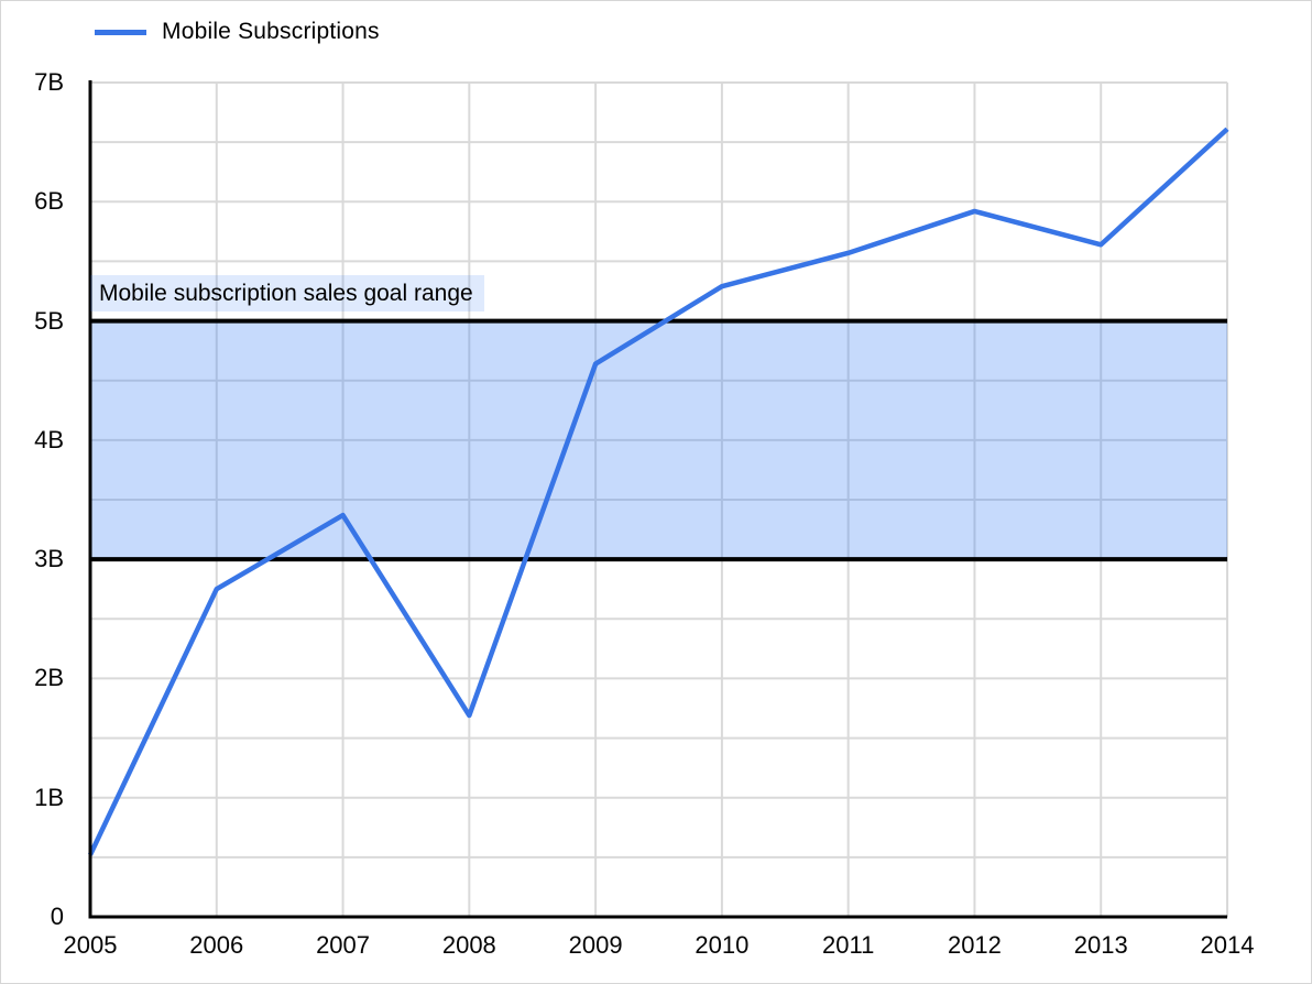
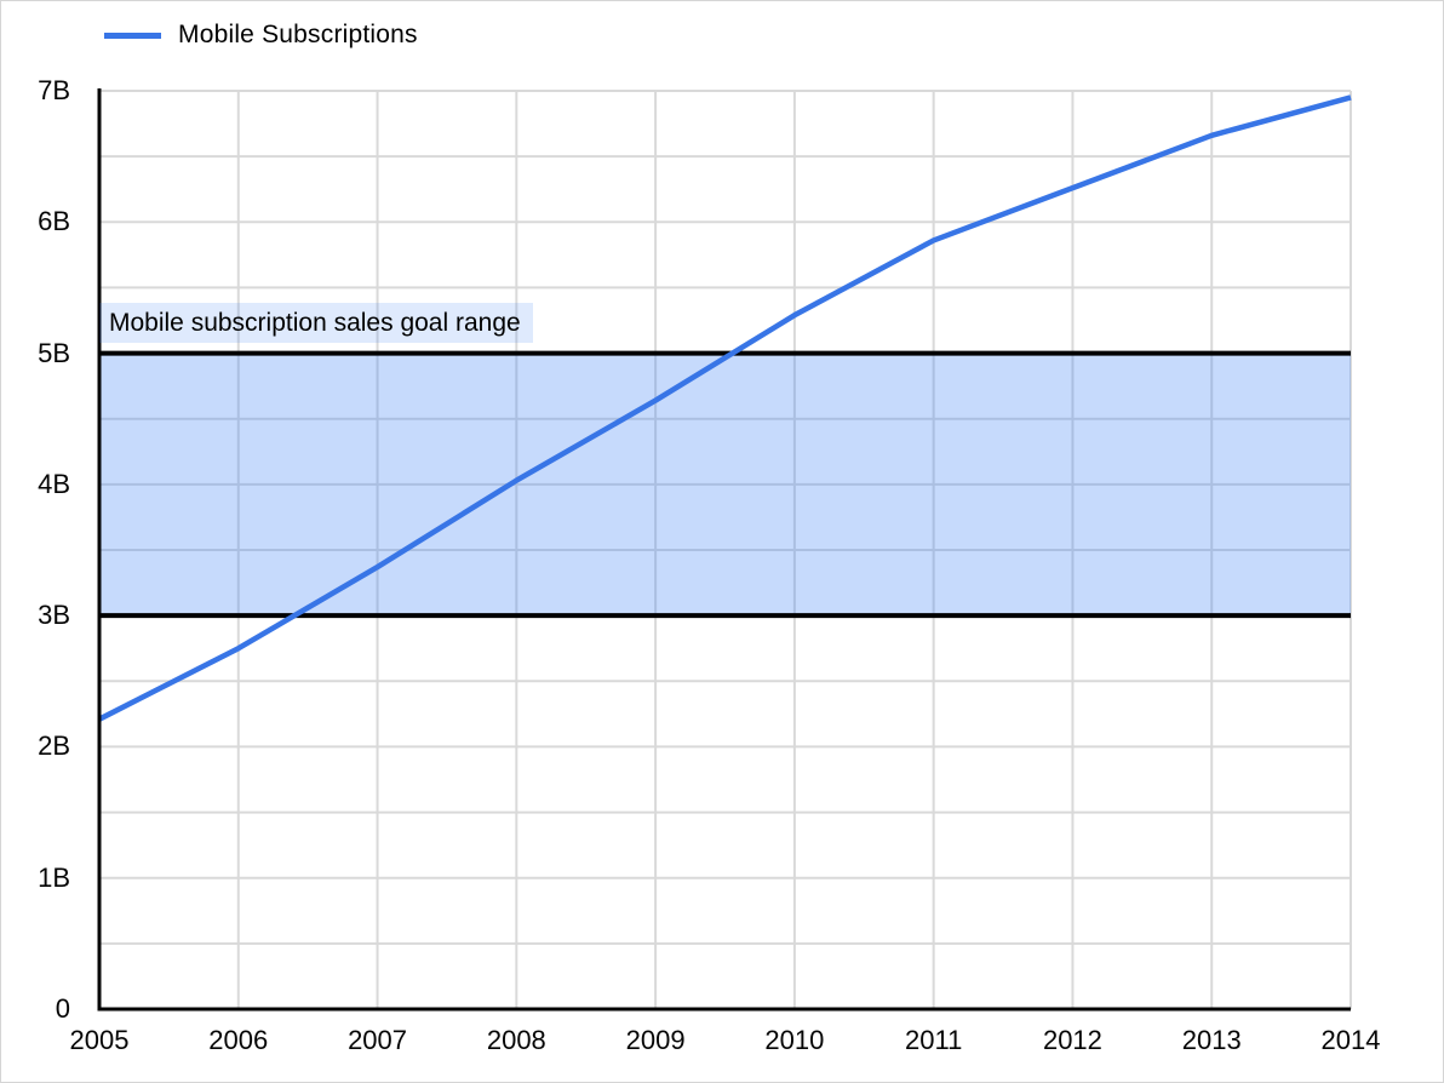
2005: 0.52B -> 2.21B
2008: 1.69B -> 4.03B
2011: 5.57B -> 5.86B
2012: 5.92B -> 6.26B
2013: 5.64B -> 6.66B
2014: 6.61B -> 6.95B
